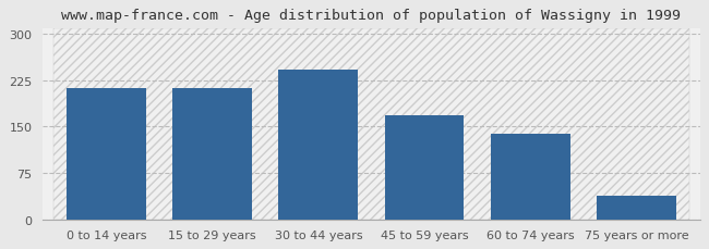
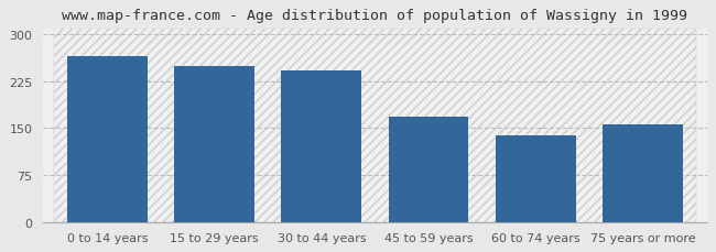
0 to 14 years: 213 -> 266
15 to 29 years: 212 -> 250
75 years or more: 38 -> 156
